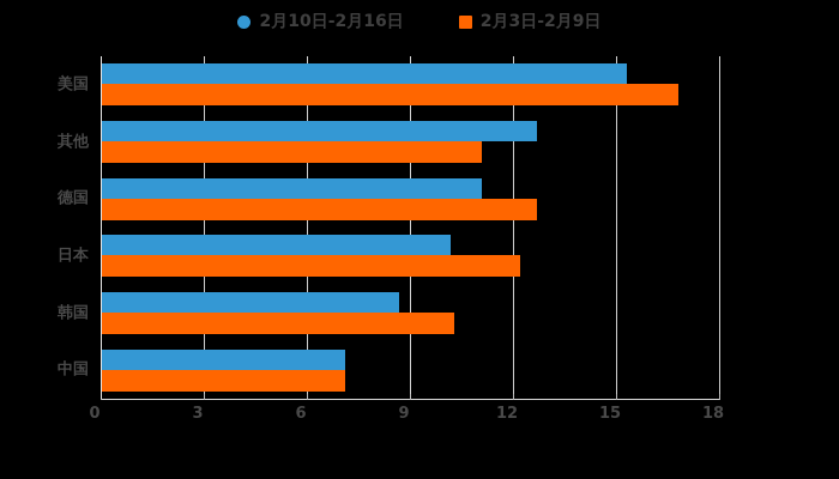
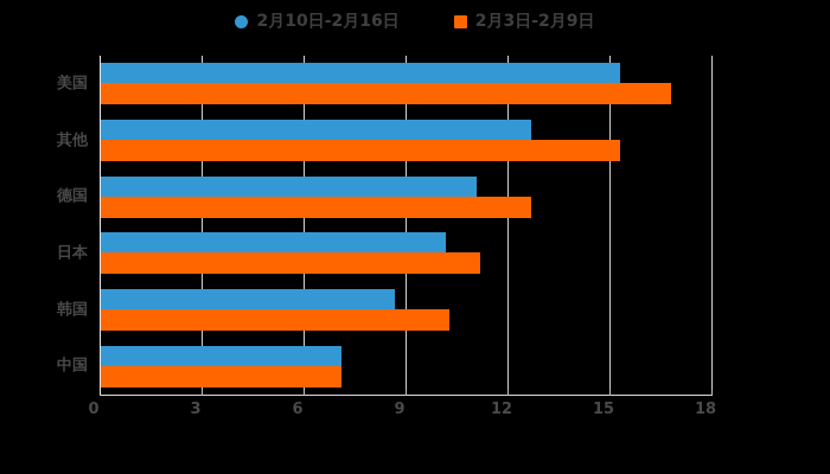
2月3日-2月9日/其他: 11.1 -> 15.3
2月3日-2月9日/日本: 12.2 -> 11.2
